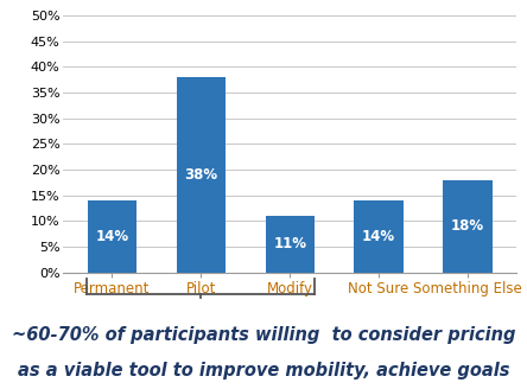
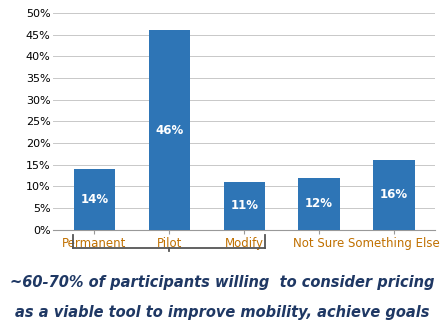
Pilot: 38% -> 46%
Not Sure: 14% -> 12%
Something Else: 18% -> 16%
